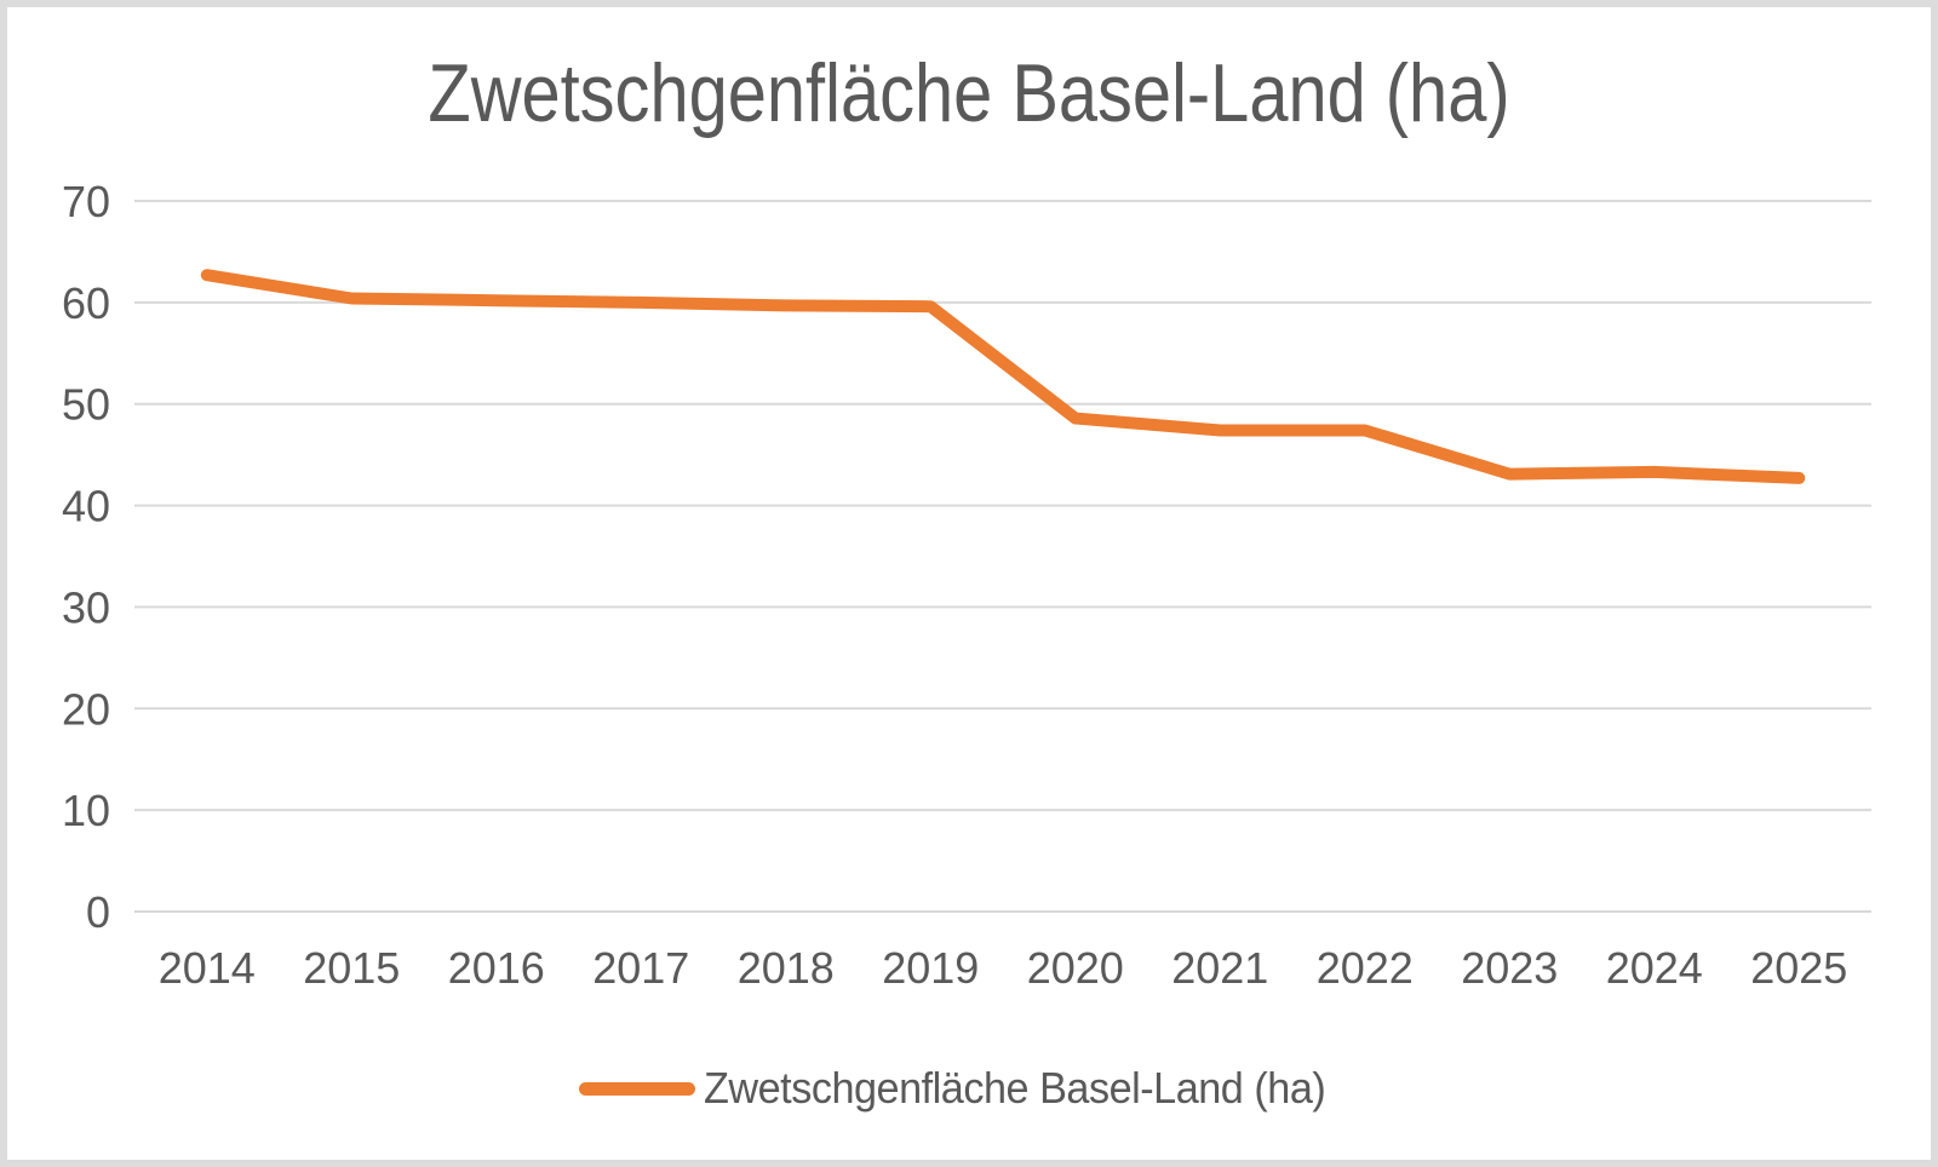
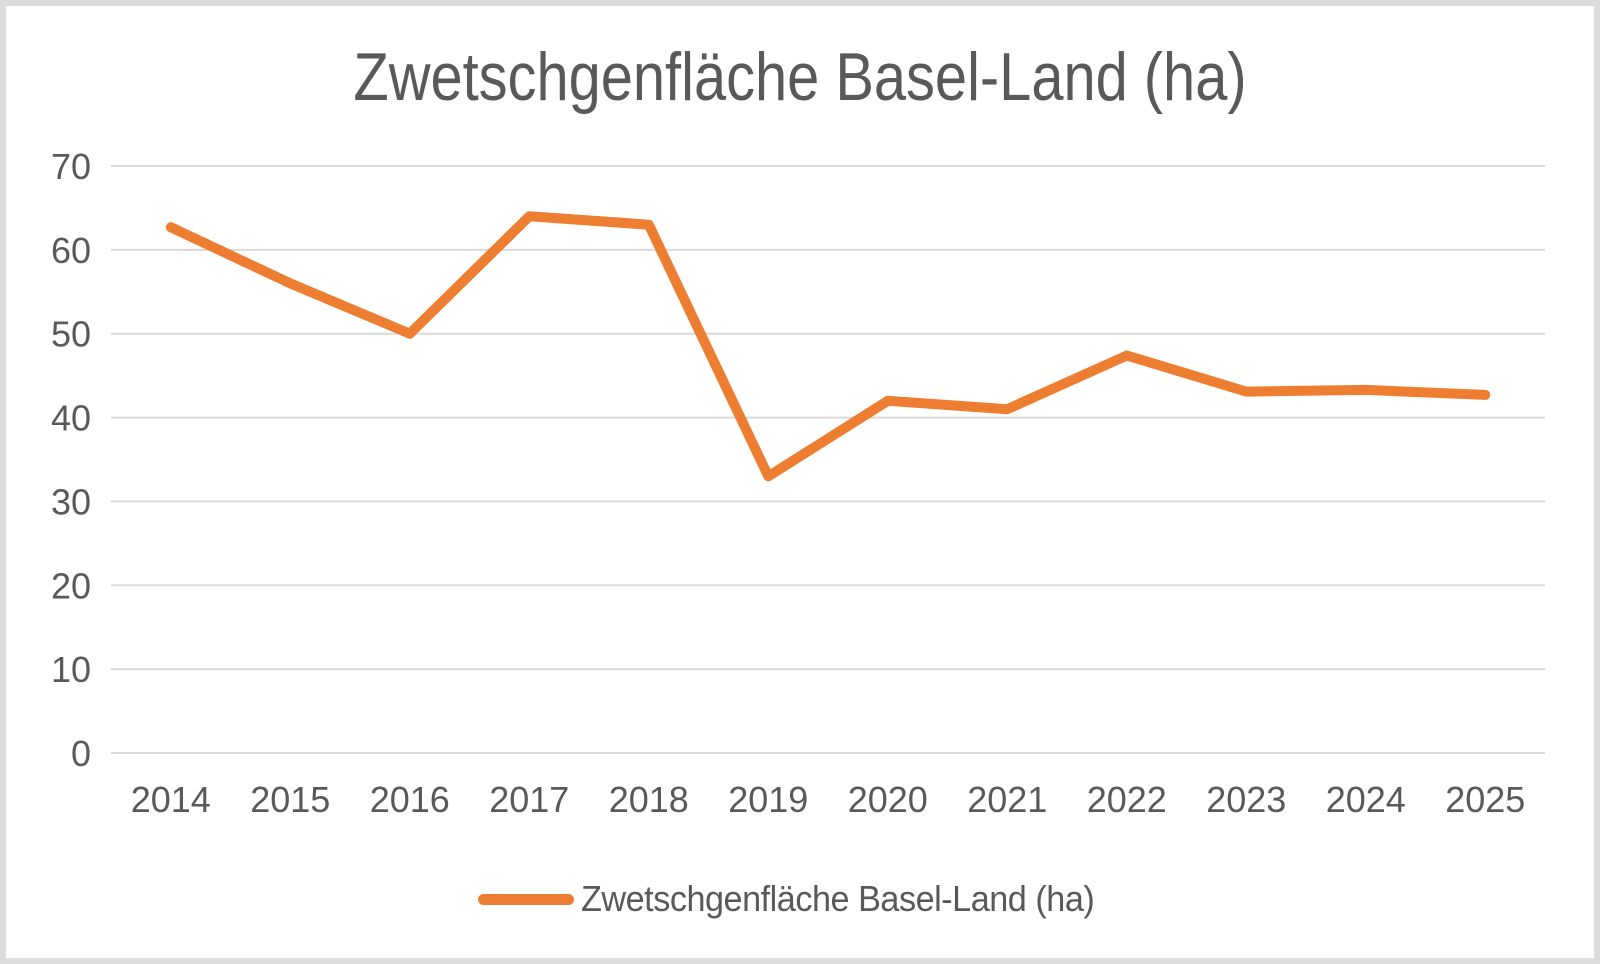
2015: 60 -> 56
2016: 60 -> 50
2017: 60 -> 64
2018: 60 -> 63
2019: 60 -> 33
2020: 49 -> 42
2021: 47 -> 41
